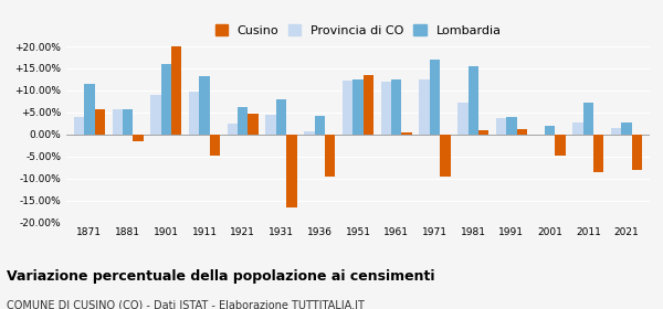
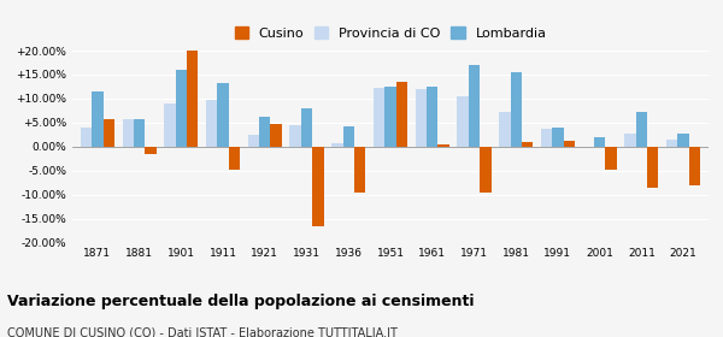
Provincia di CO/1971: 12.5% -> 10.5%
